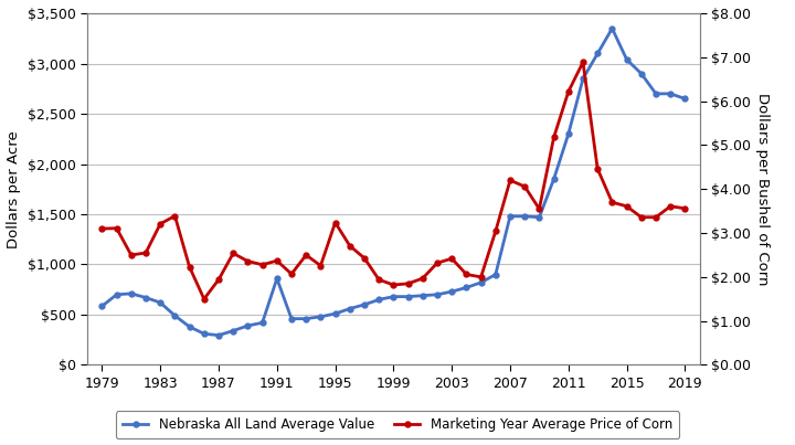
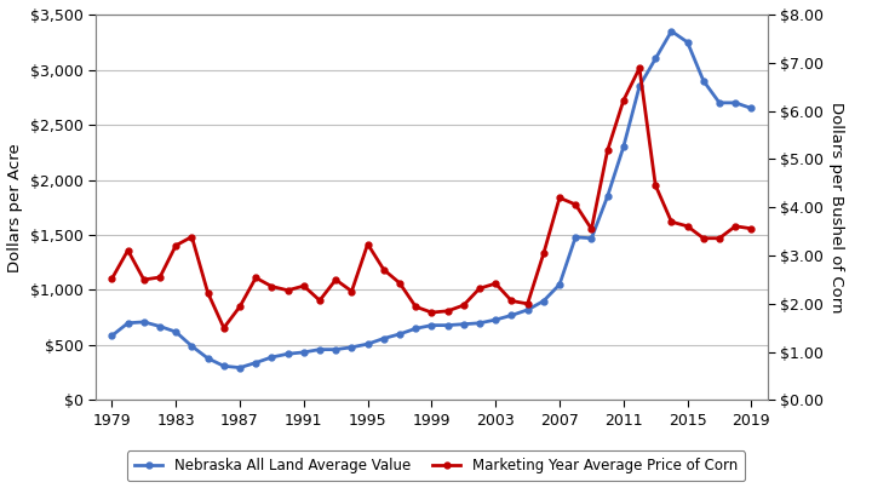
Marketing Year Average Price of Corn/1979: $3.10 -> $2.52
Nebraska All Land Average Value/1991: $860 -> $440
Nebraska All Land Average Value/2007: $1,480 -> $1,050
Nebraska All Land Average Value/2015: $3,040 -> $3,250
